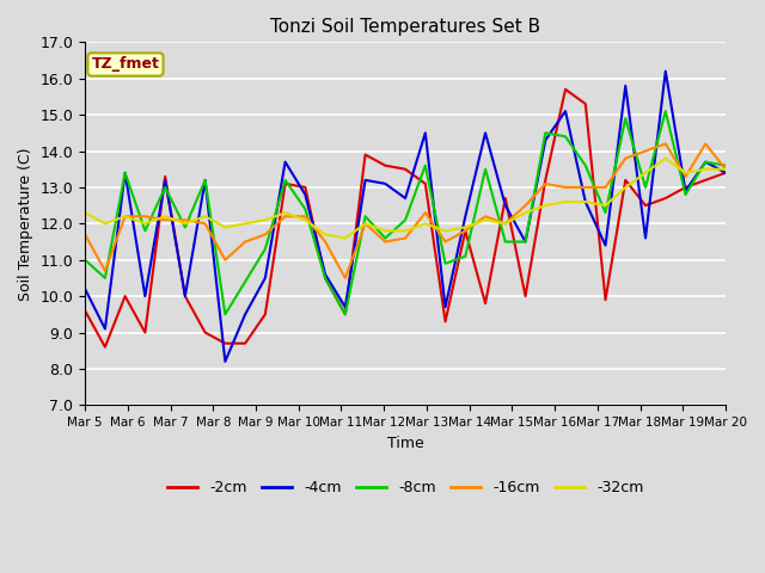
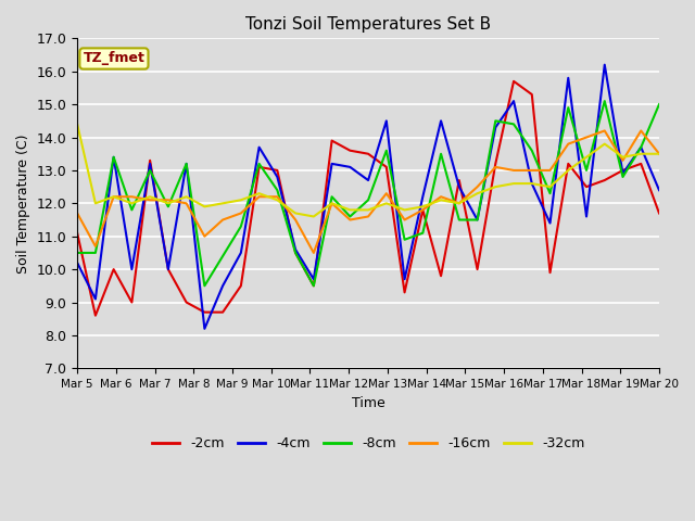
-2cm/Mar 5: 9.6 -> 11.1
-8cm/Mar 5: 11.0 -> 10.5
-32cm/Mar 5: 12.3 -> 14.4
-2cm/Mar 20: 13.4 -> 11.7
-4cm/Mar 20: 13.4 -> 12.4
-8cm/Mar 20: 13.6 -> 15.0
